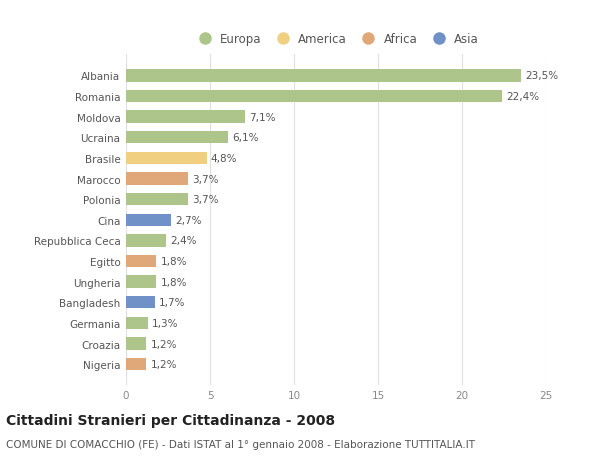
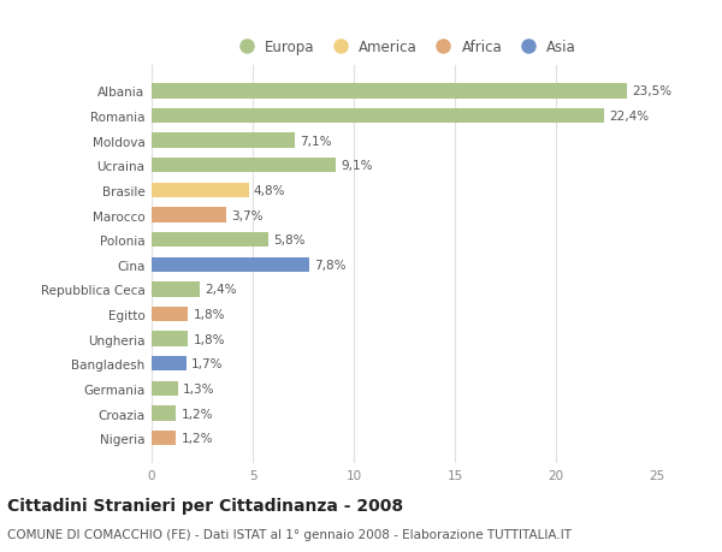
Ucraina: 6,1% -> 9,1%
Polonia: 3,7% -> 5,8%
Cina: 2,7% -> 7,8%
